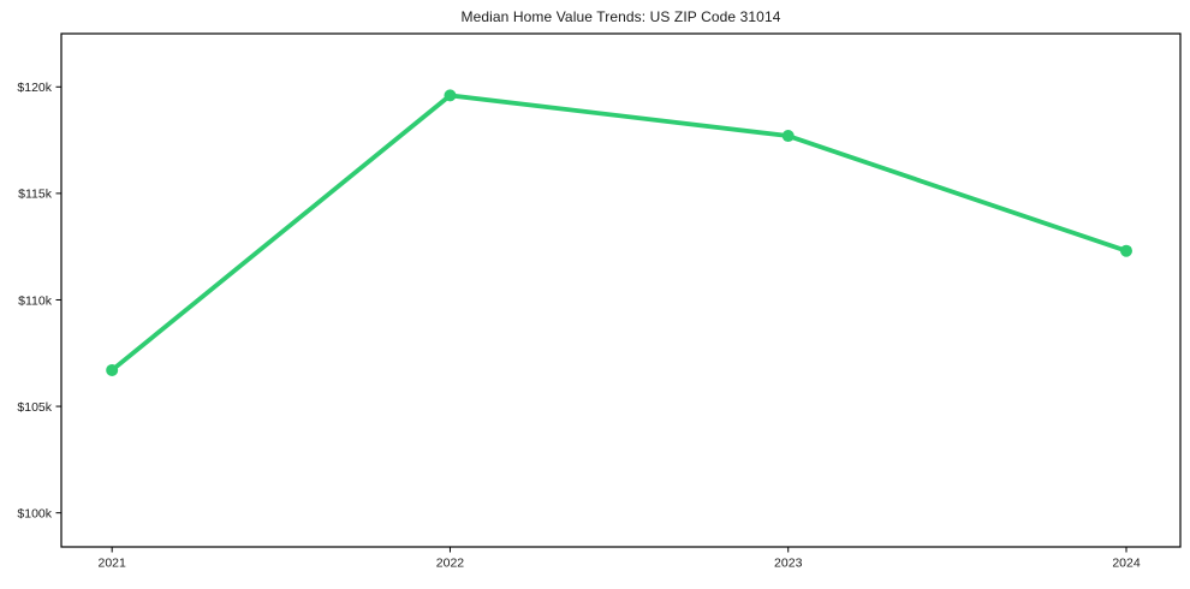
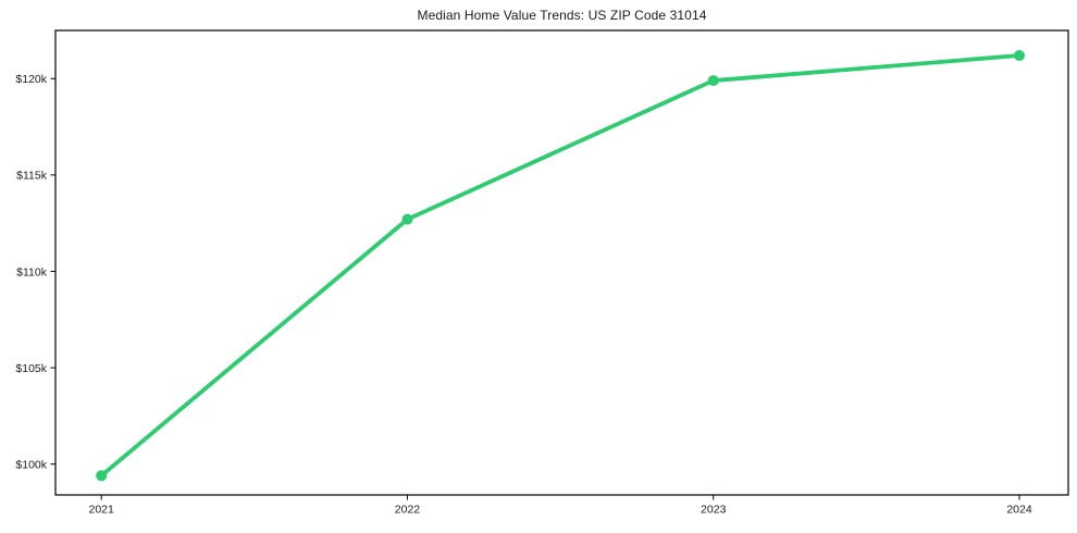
2021: $106.7k -> $99.4k
2022: $119.6k -> $112.7k
2023: $117.7k -> $119.9k
2024: $112.3k -> $121.2k
